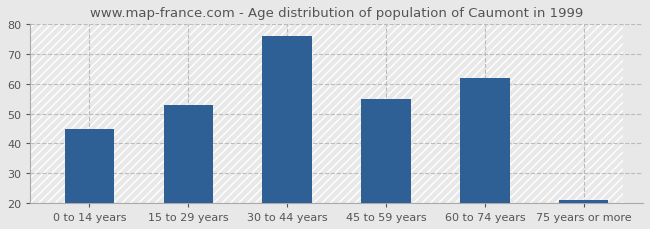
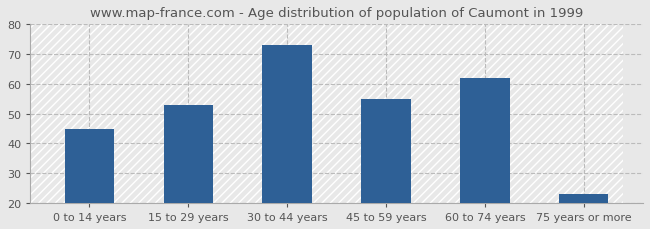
30 to 44 years: 76 -> 73
75 years or more: 21 -> 23
